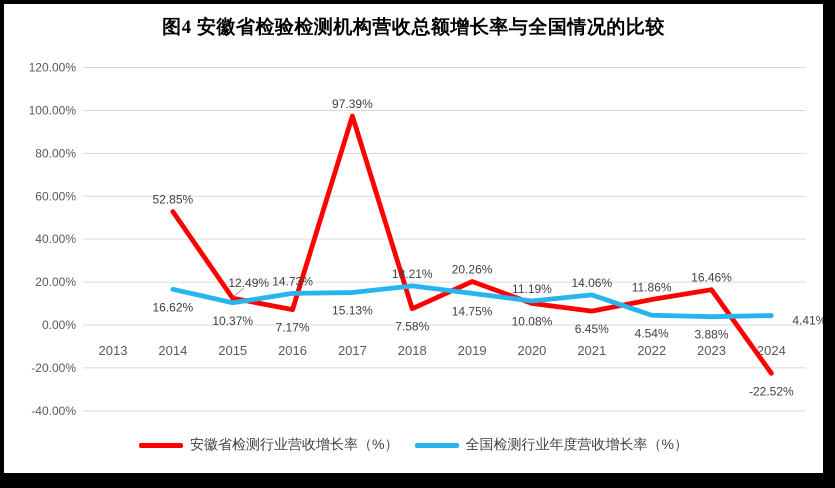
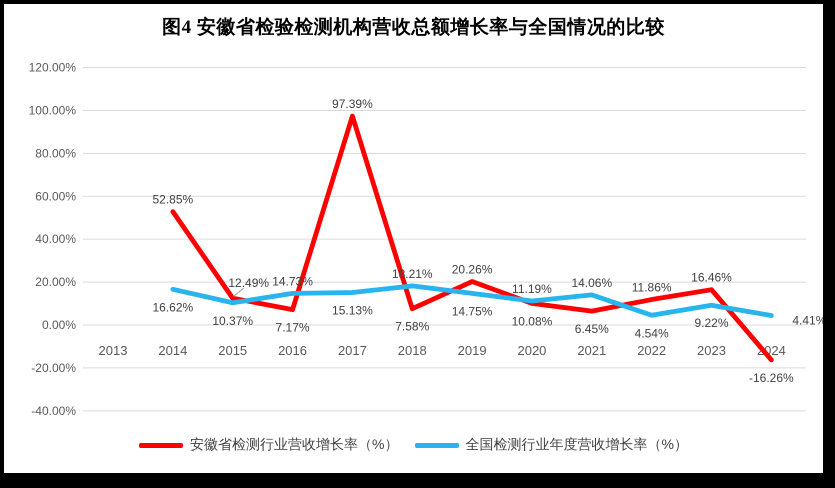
全国检测行业年度营收增长率（%）/2023: 3.88% -> 9.22%
安徽省检测行业营收增长率（%）/2024: -22.52% -> -16.26%
